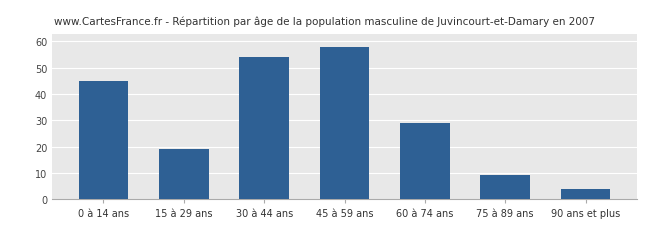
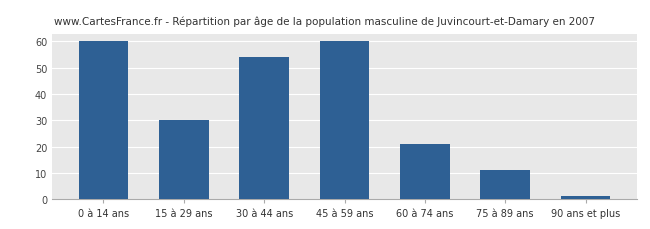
0 à 14 ans: 45 -> 60
15 à 29 ans: 19 -> 30
45 à 59 ans: 58 -> 60
60 à 74 ans: 29 -> 21
75 à 89 ans: 9 -> 11
90 ans et plus: 4 -> 1
